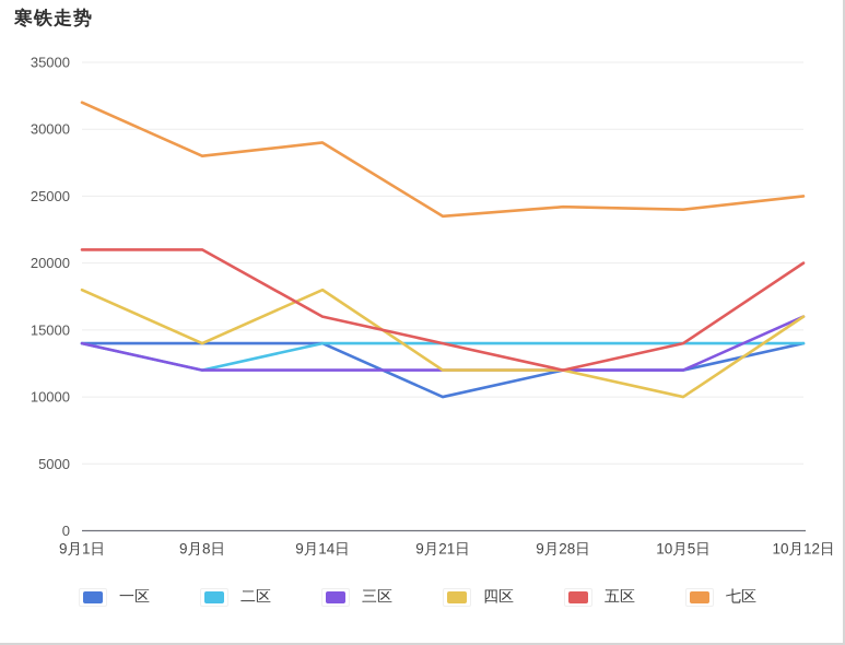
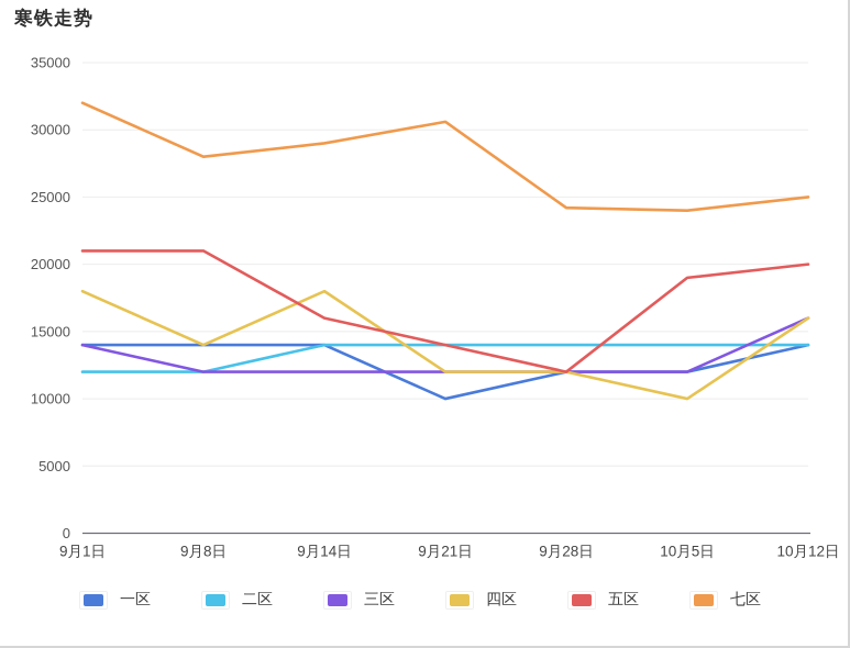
二区/9月1日: 14000 -> 12000
七区/9月21日: 23500 -> 30600
五区/10月5日: 14000 -> 19000
